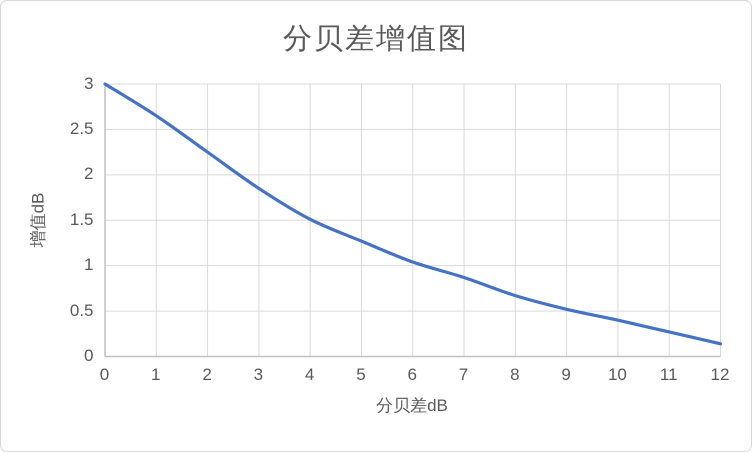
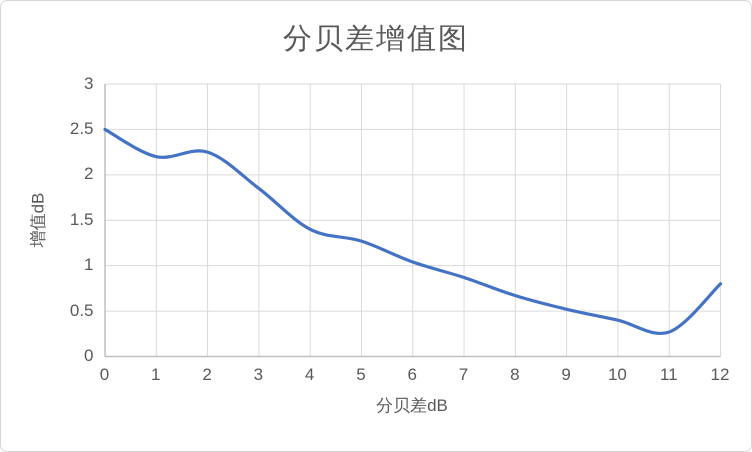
0: 3.0 -> 2.5
1: 2.6 -> 2.2
4: 1.5 -> 1.4
12: 0.1 -> 0.8
